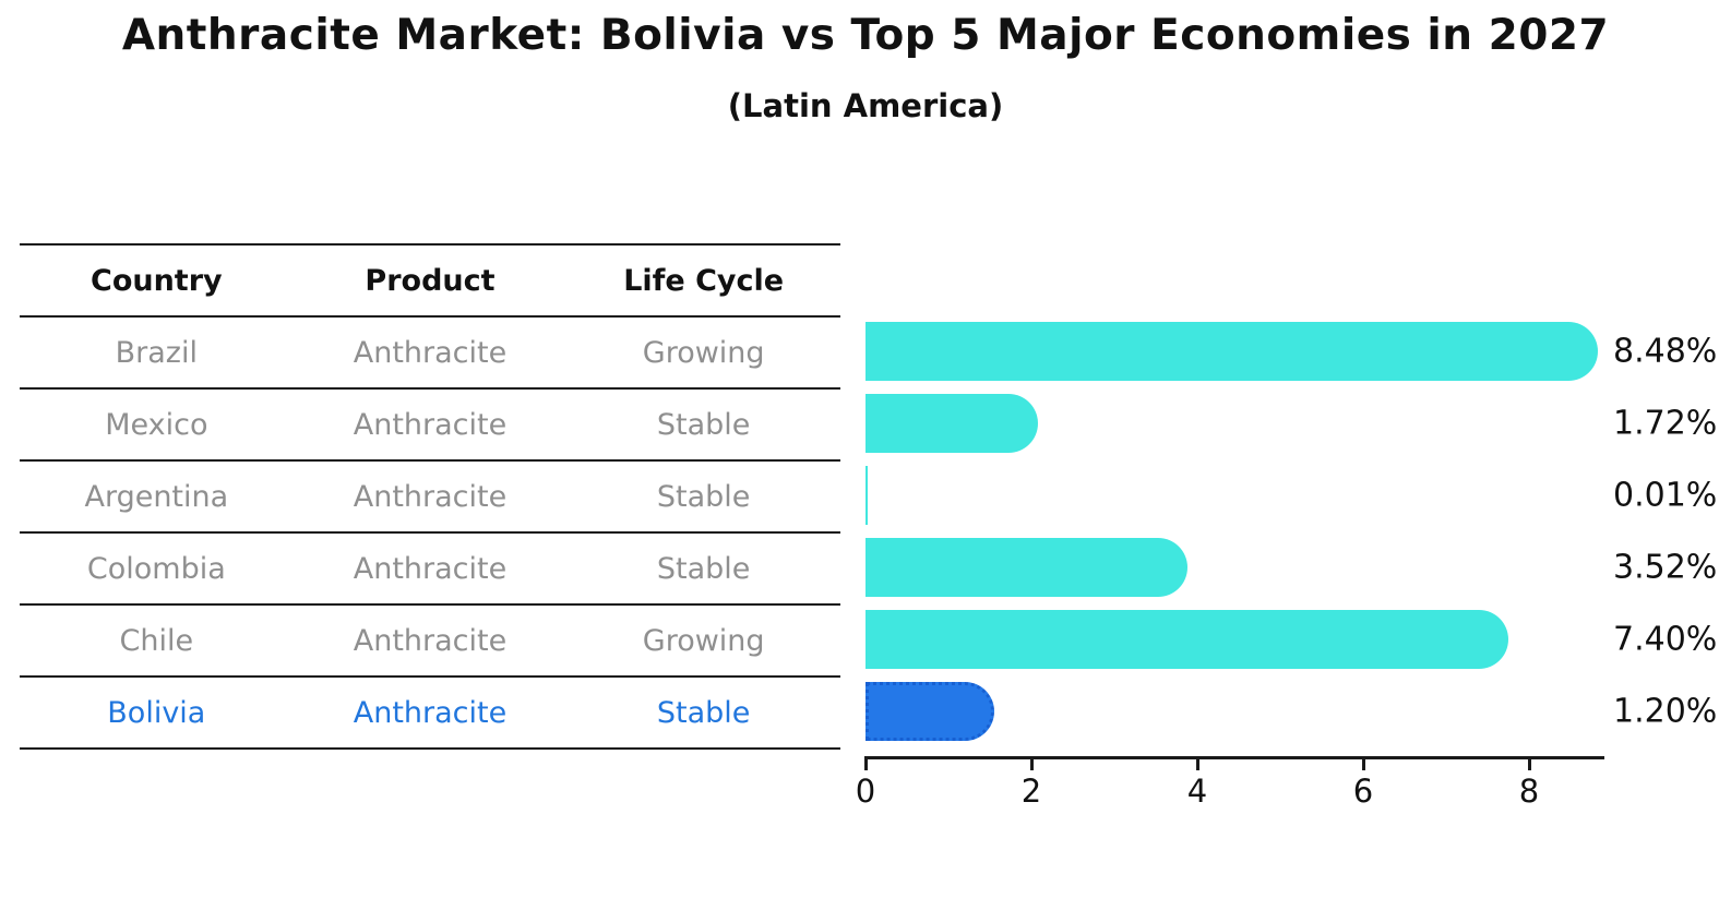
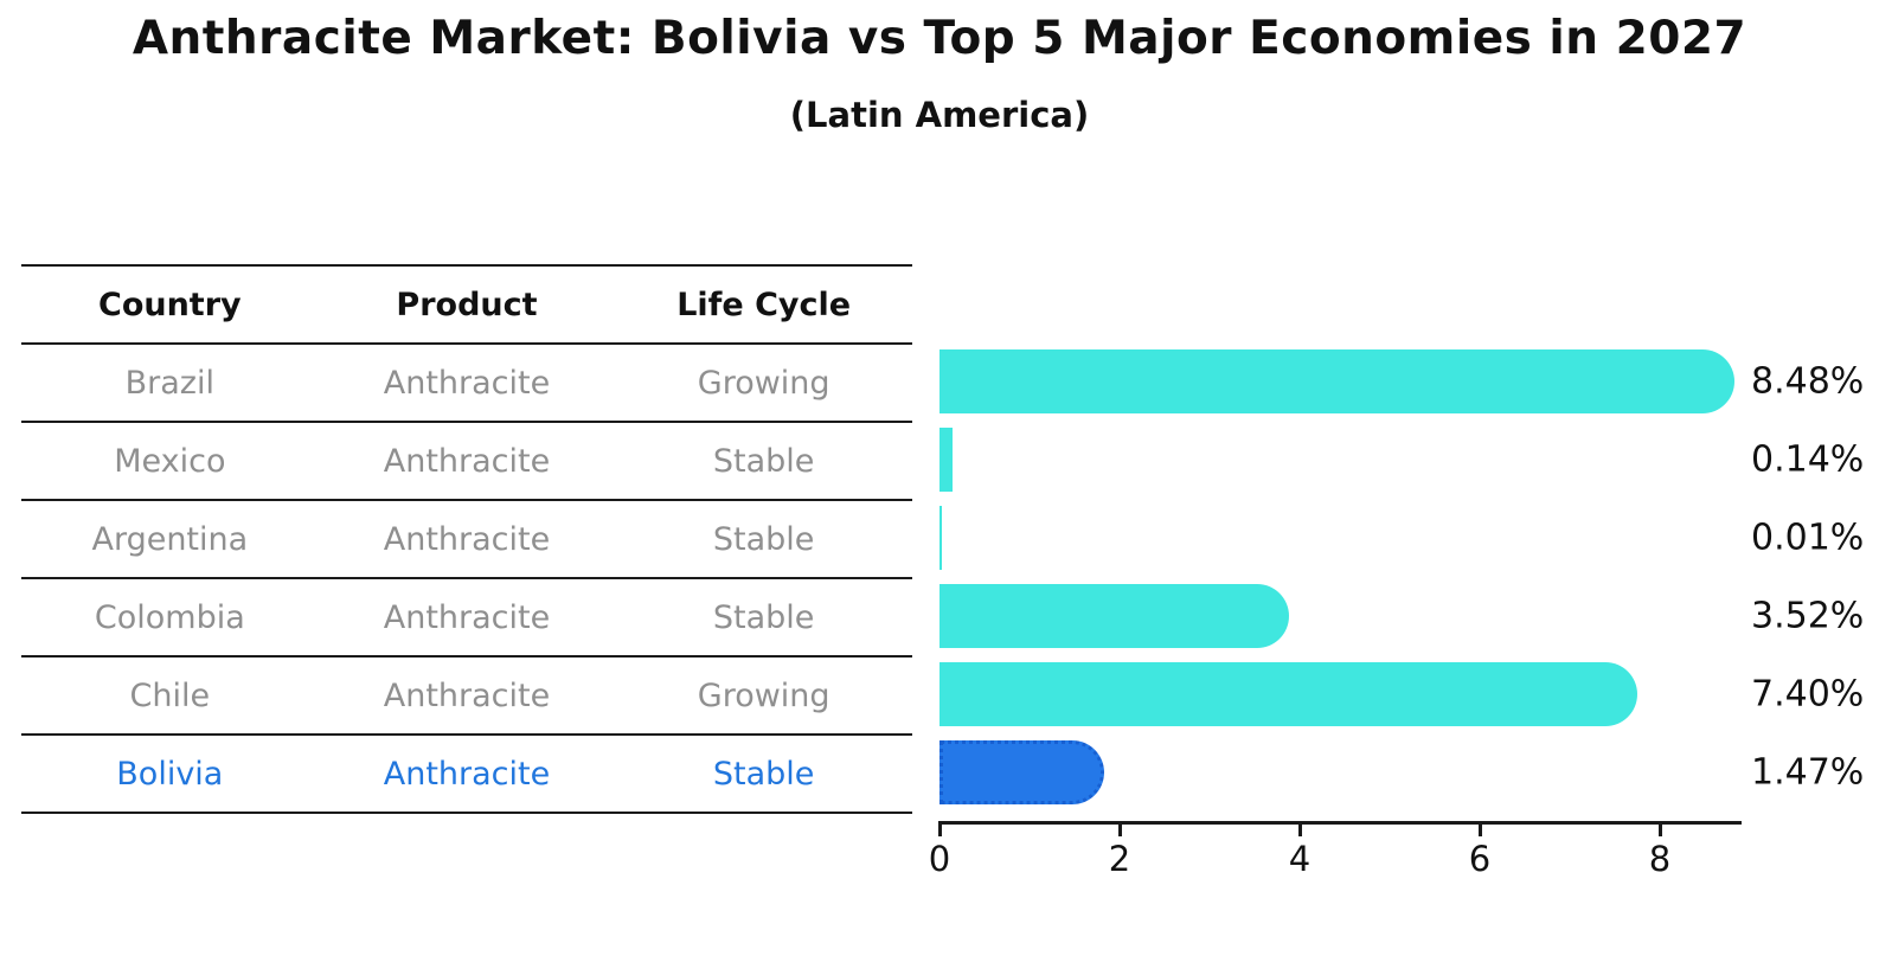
Mexico: 1.72% -> 0.14%
Bolivia: 1.20% -> 1.47%
